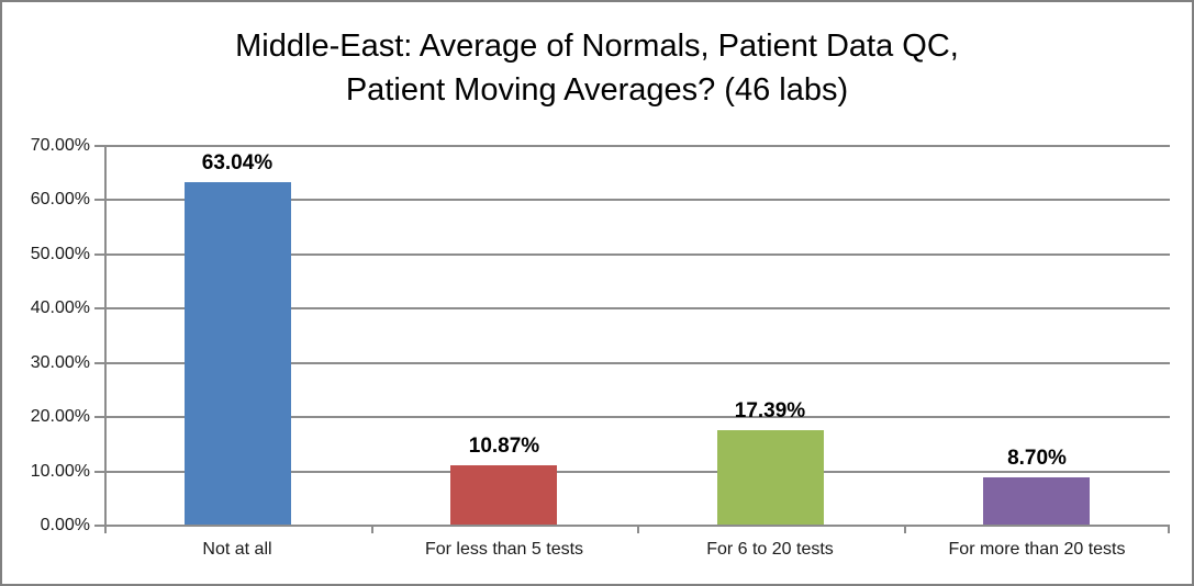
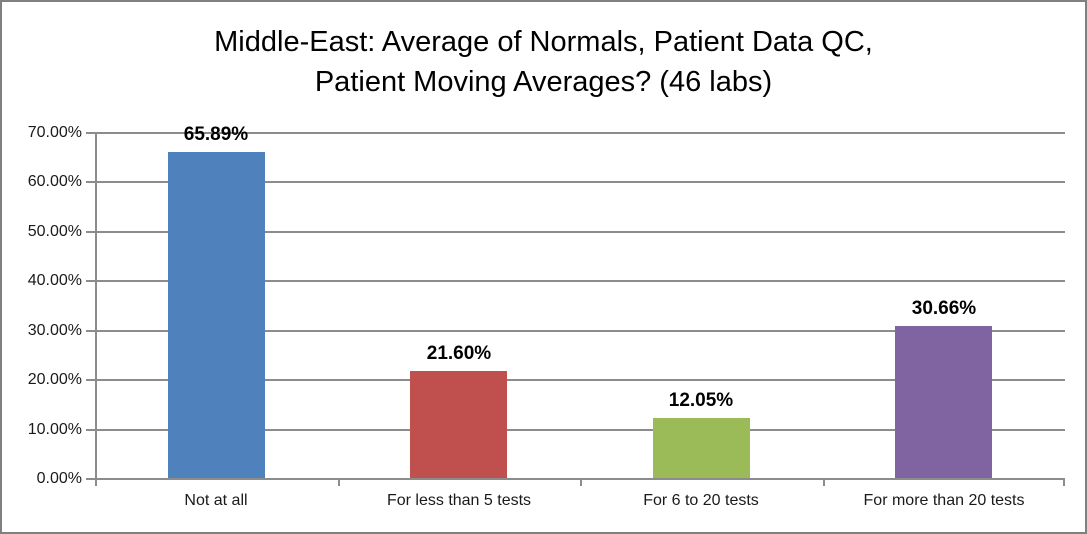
Not at all: 63.04% -> 65.89%
For less than 5 tests: 10.87% -> 21.60%
For 6 to 20 tests: 17.39% -> 12.05%
For more than 20 tests: 8.70% -> 30.66%
